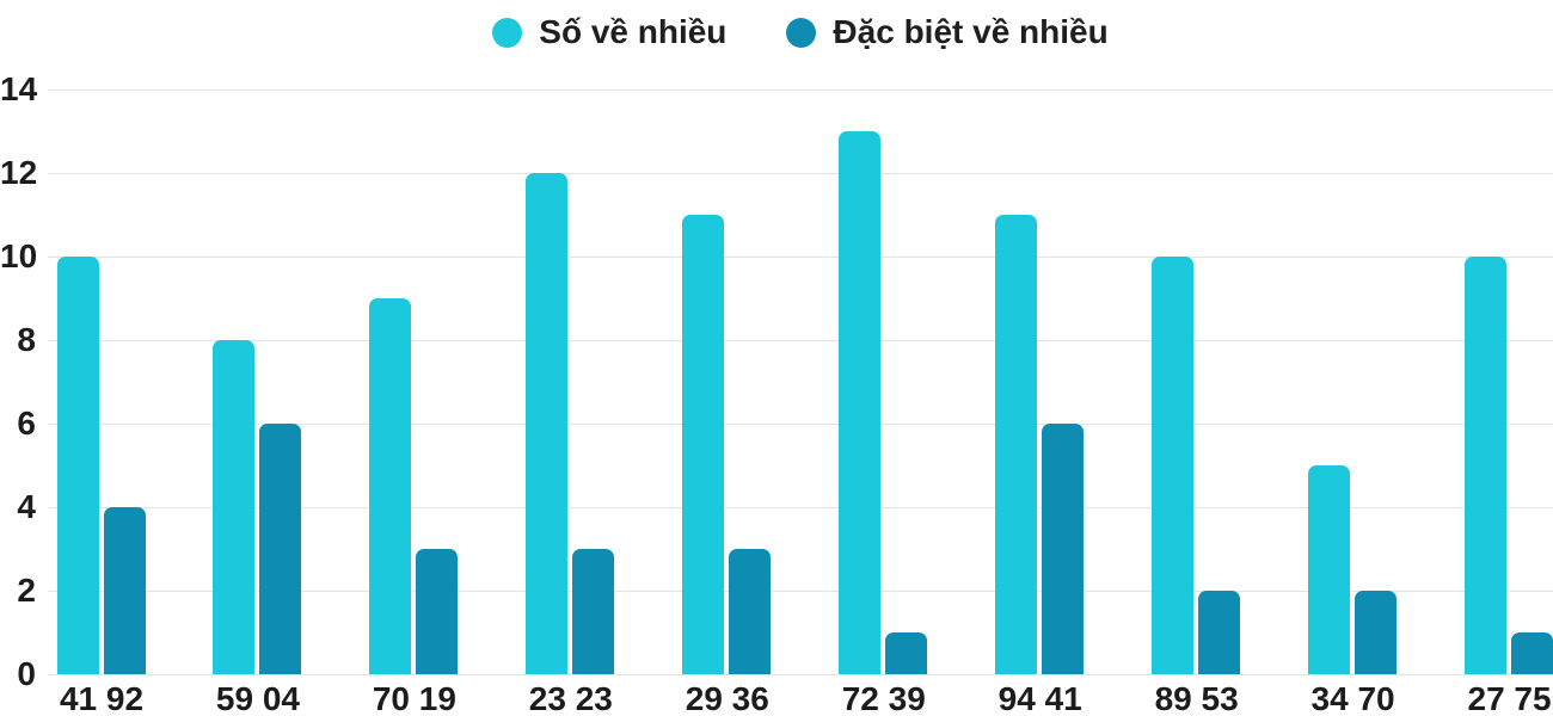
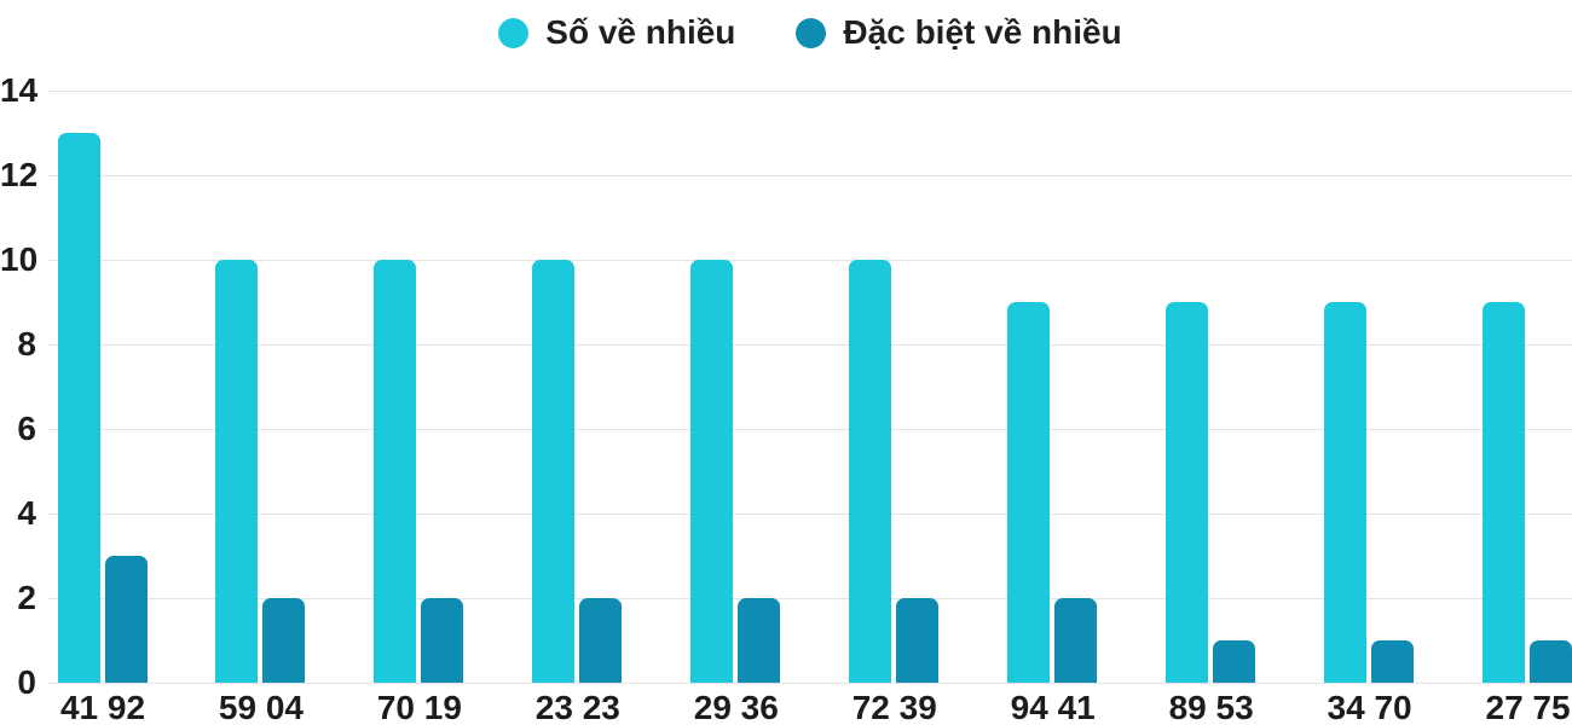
Số về nhiều/41 92: 10 -> 13
Đặc biệt về nhiều/41 92: 4 -> 3
Số về nhiều/59 04: 8 -> 10
Đặc biệt về nhiều/59 04: 6 -> 2
Số về nhiều/70 19: 9 -> 10
Đặc biệt về nhiều/70 19: 3 -> 2
Số về nhiều/23 23: 12 -> 10
Đặc biệt về nhiều/23 23: 3 -> 2
Số về nhiều/29 36: 11 -> 10
Đặc biệt về nhiều/29 36: 3 -> 2
Số về nhiều/72 39: 13 -> 10
Đặc biệt về nhiều/72 39: 1 -> 2
Số về nhiều/94 41: 11 -> 9
Đặc biệt về nhiều/94 41: 6 -> 2
Số về nhiều/89 53: 10 -> 9
Đặc biệt về nhiều/89 53: 2 -> 1
Số về nhiều/34 70: 5 -> 9
Đặc biệt về nhiều/34 70: 2 -> 1
Số về nhiều/27 75: 10 -> 9
